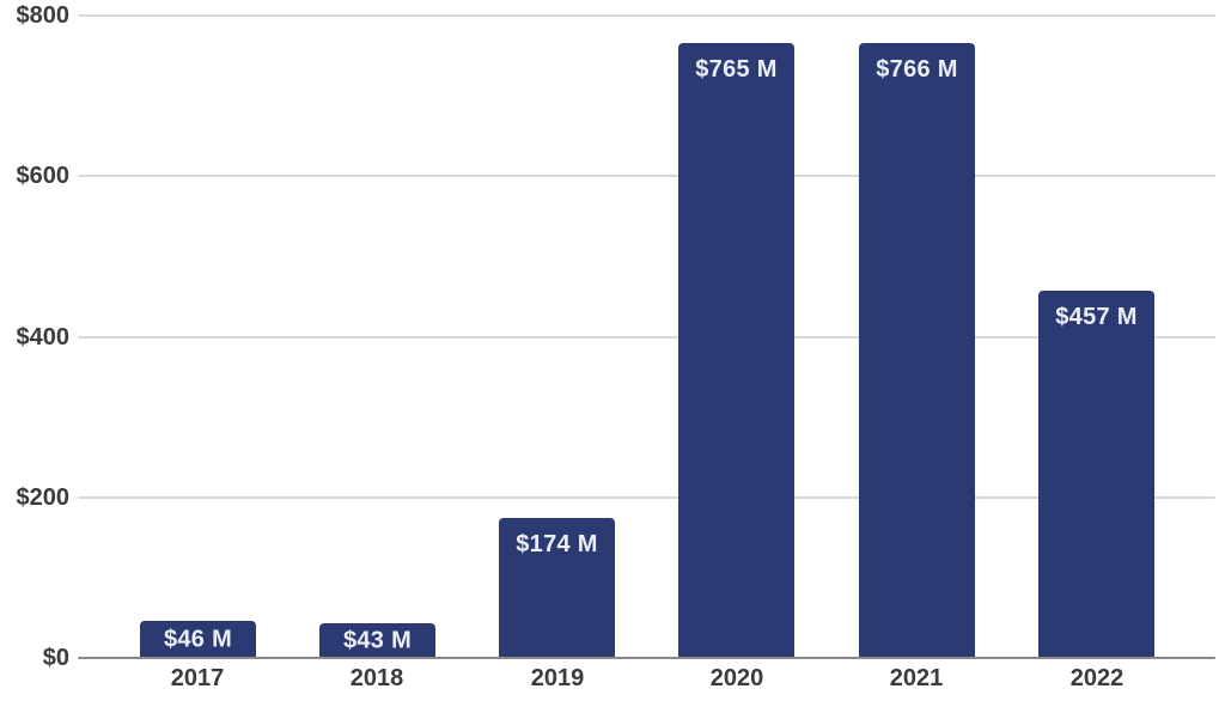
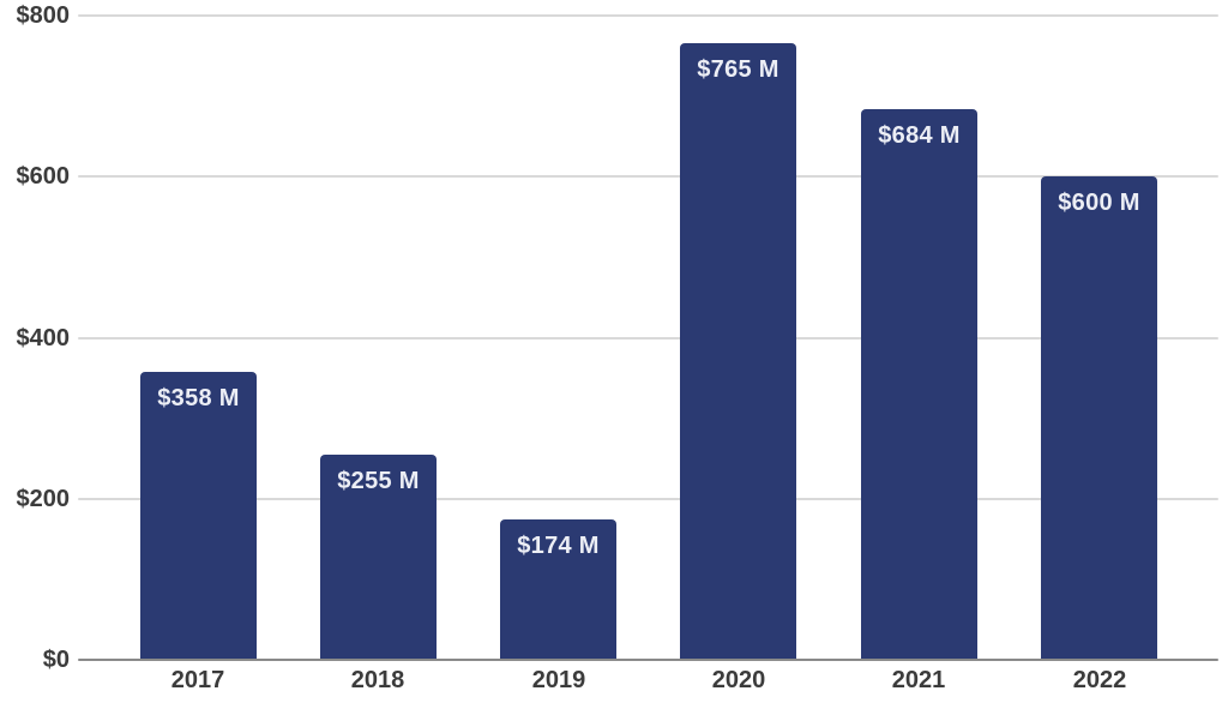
2017: $46 -> $358
2018: $43 -> $255
2021: $766 -> $684
2022: $457 -> $600
